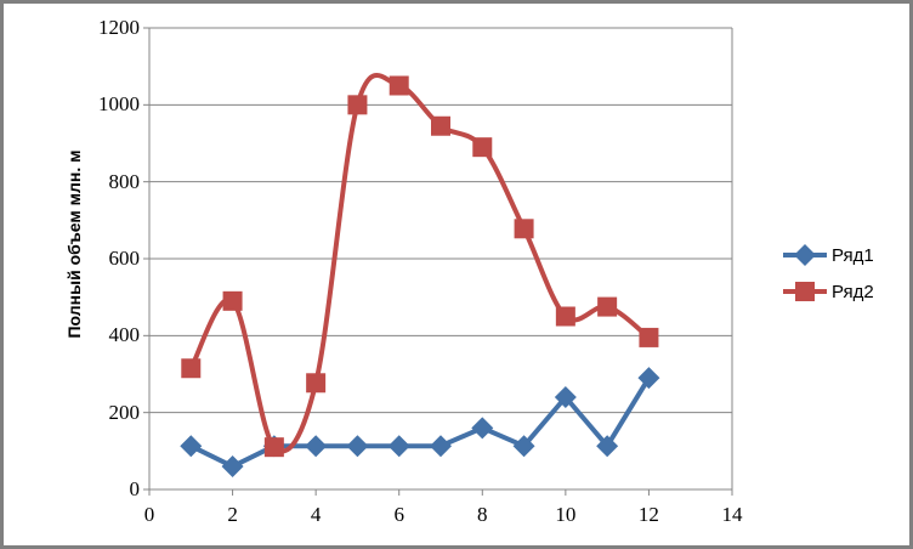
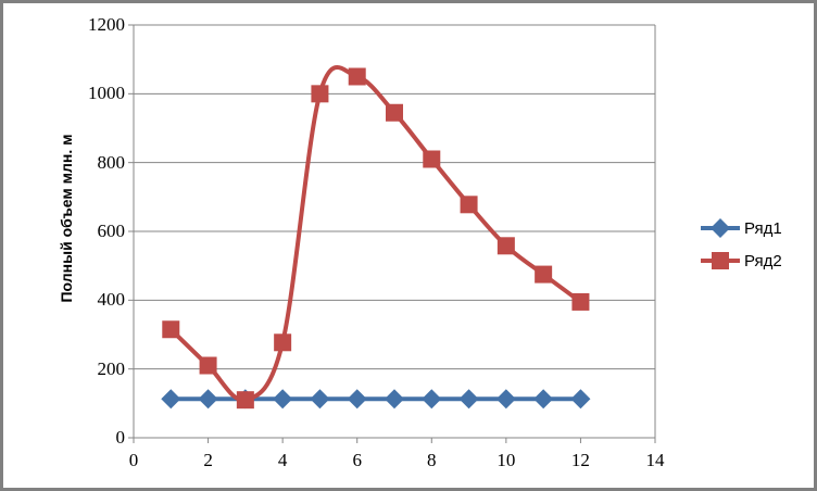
Ряд1/2: 60 -> 110
Ряд2/2: 490 -> 210
Ряд1/8: 160 -> 110
Ряд2/8: 890 -> 810
Ряд1/10: 240 -> 110
Ряд2/10: 450 -> 560
Ряд1/12: 290 -> 110
